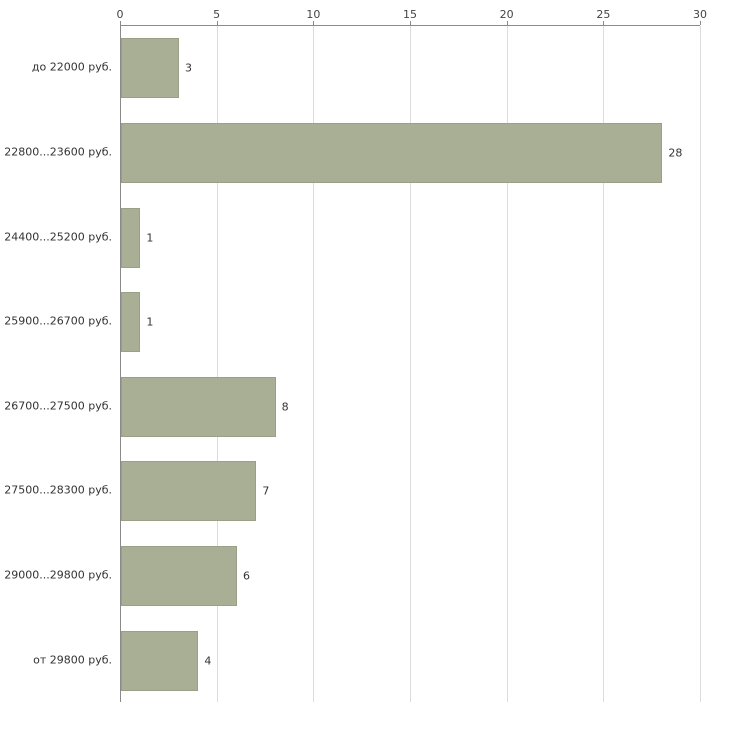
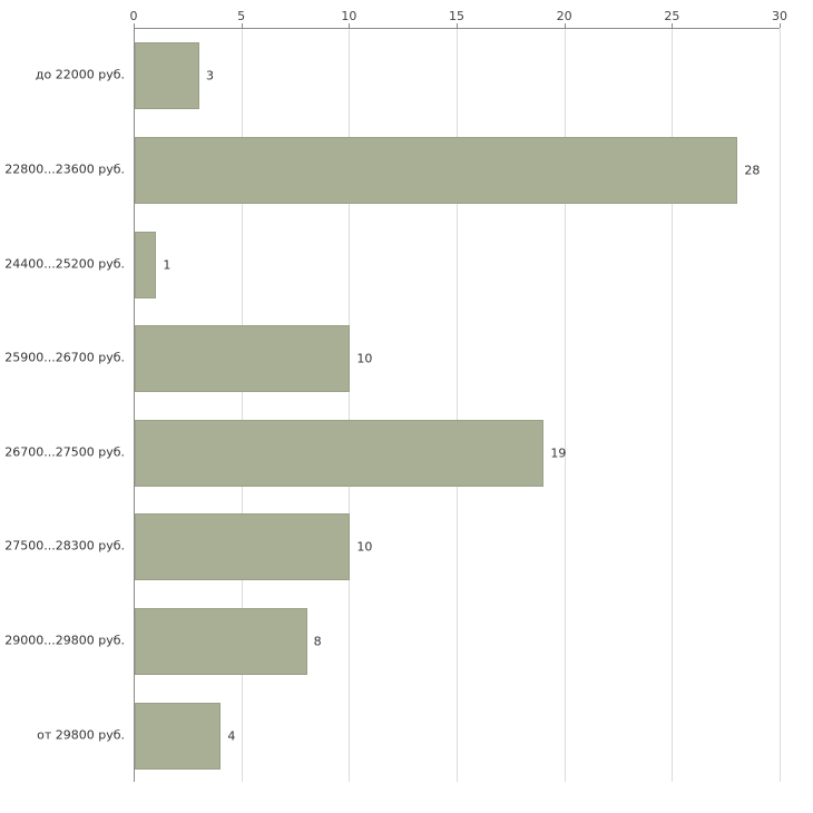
25900...26700 руб.: 1 -> 10
26700...27500 руб.: 8 -> 19
27500...28300 руб.: 7 -> 10
29000...29800 руб.: 6 -> 8
